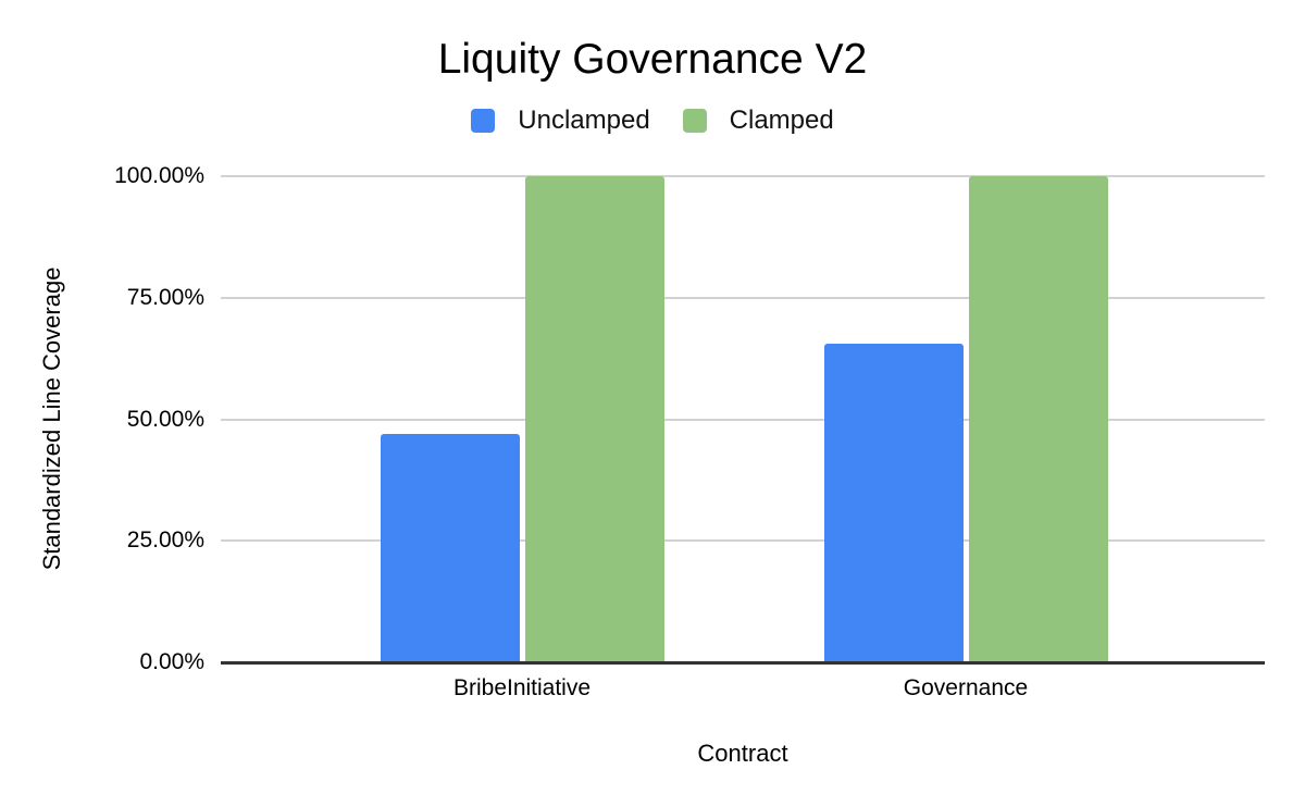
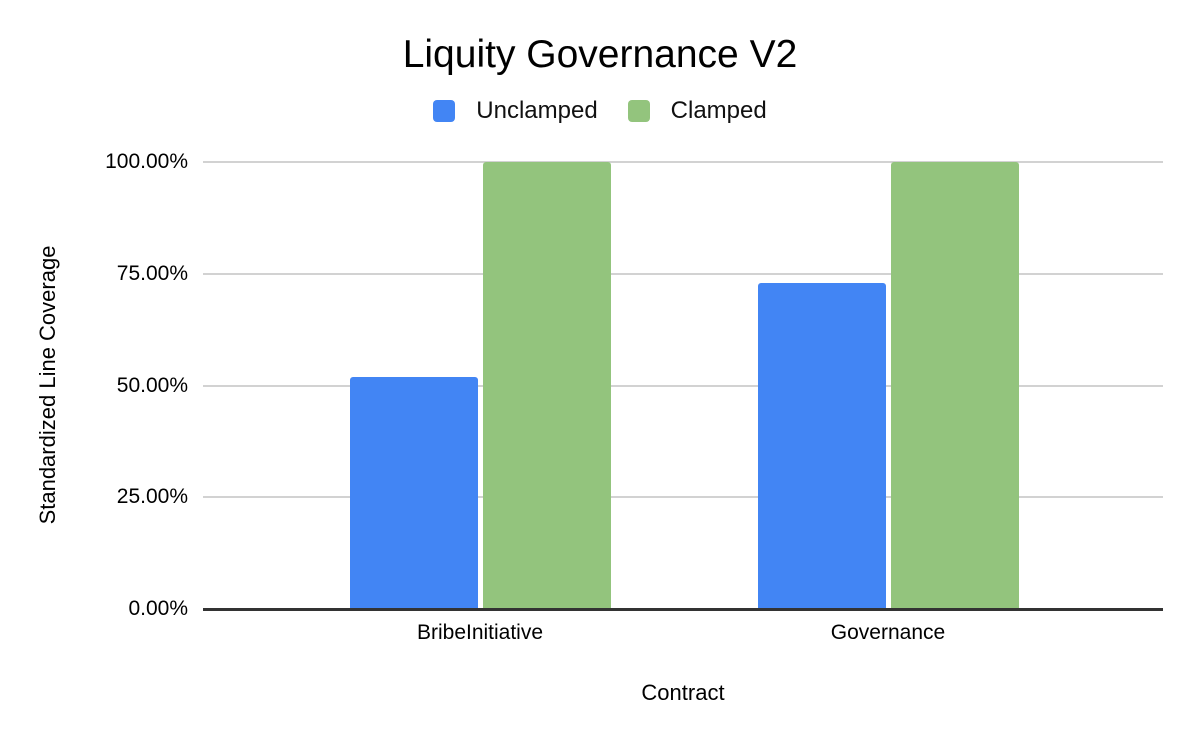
Unclamped/BribeInitiative: 47% -> 52%
Unclamped/Governance: 66% -> 73%
